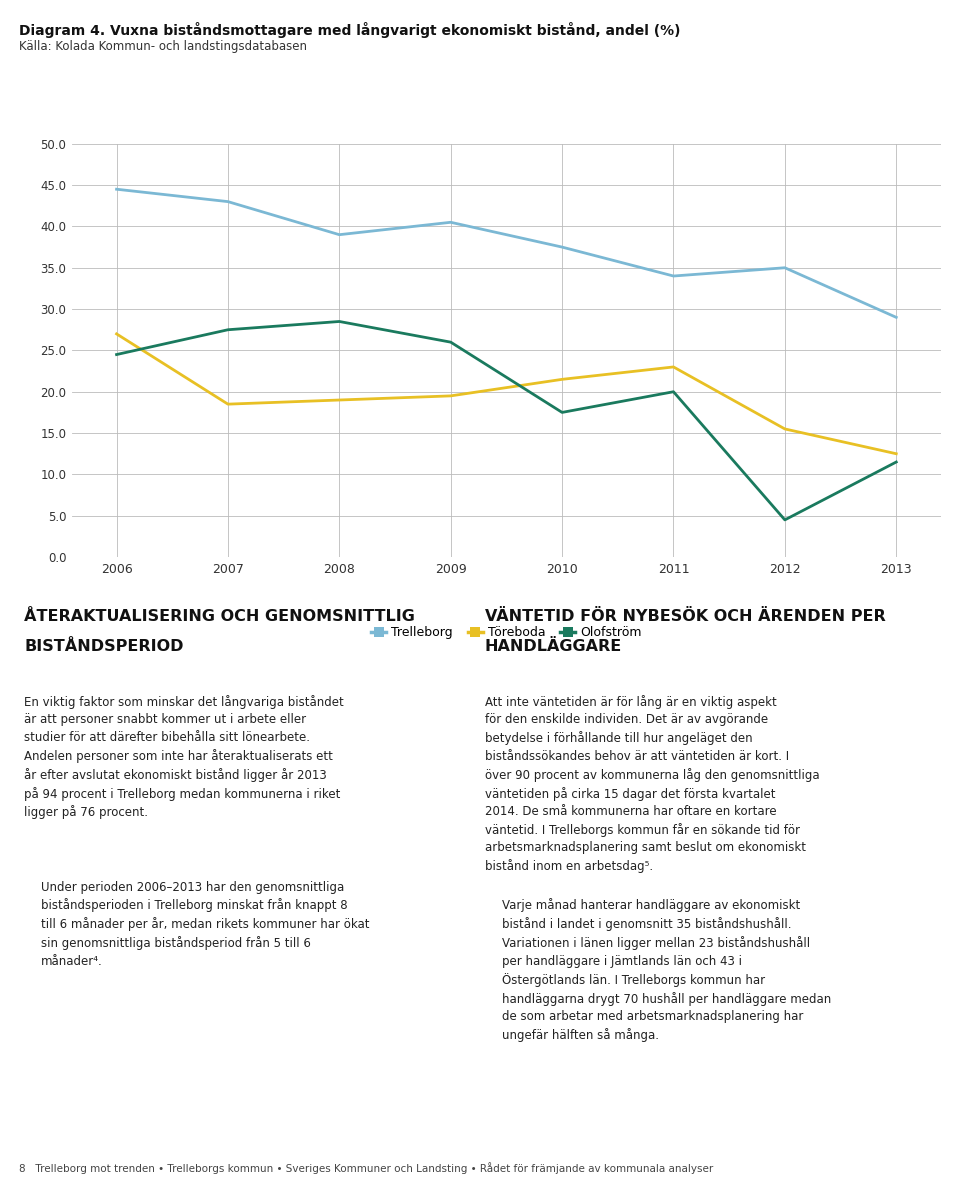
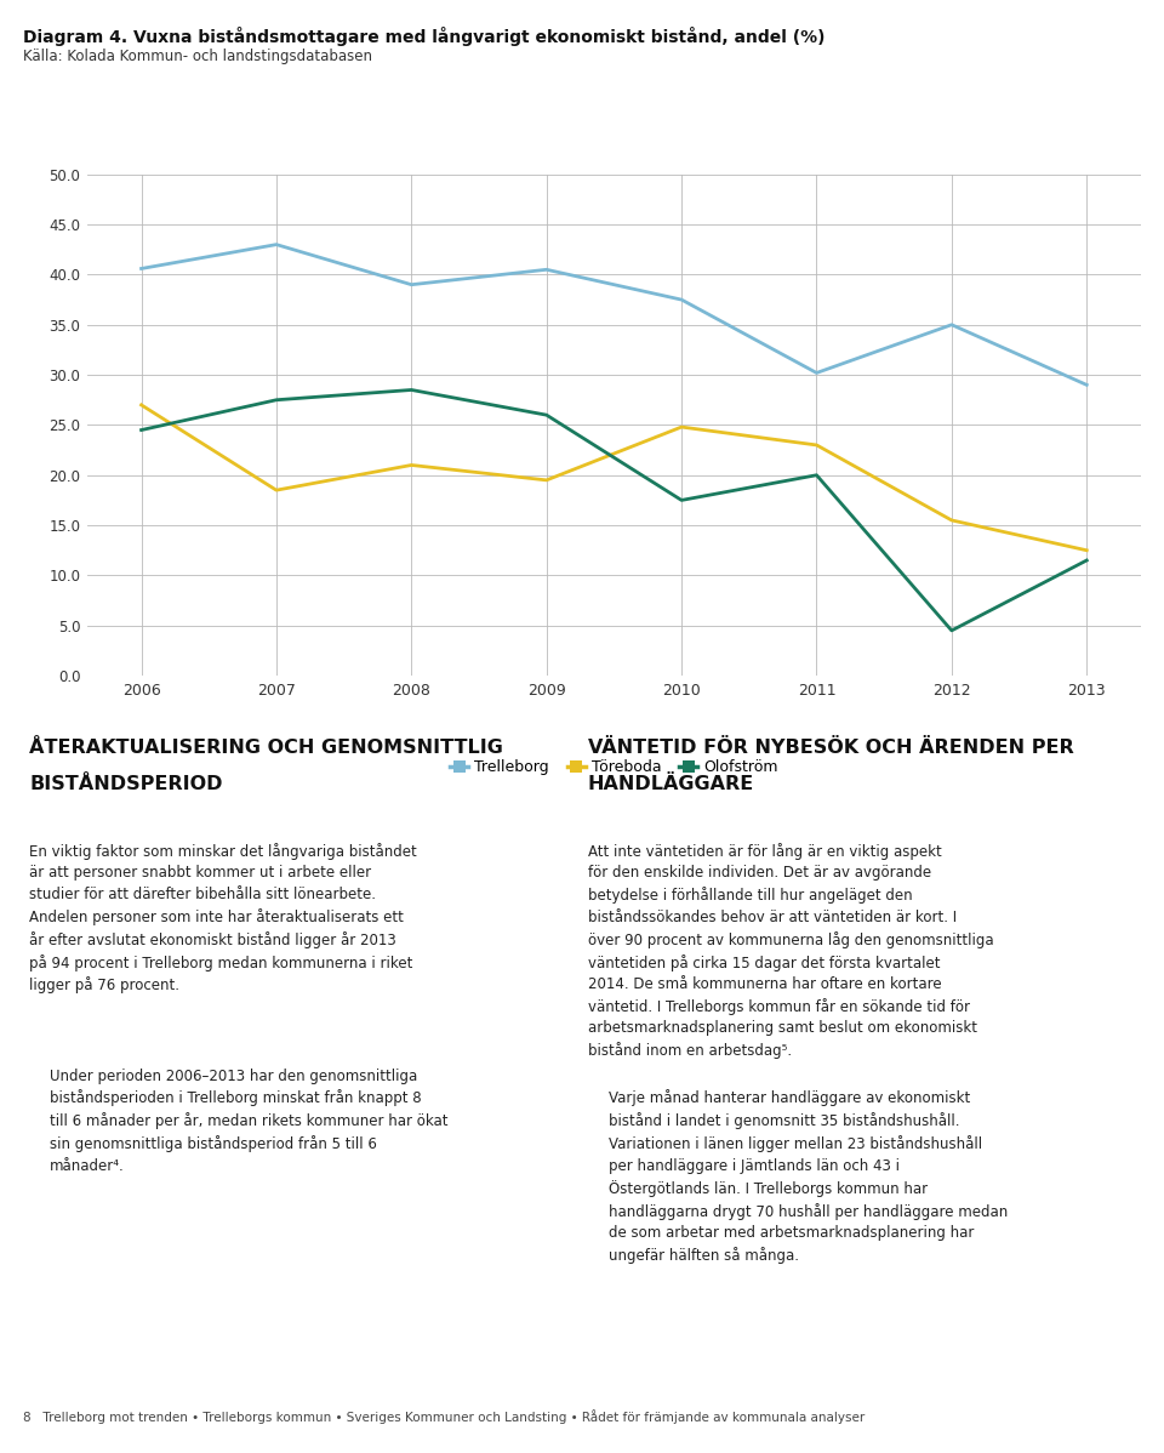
Trelleborg/2006: 44.5 -> 40.6
Töreboda/2008: 19.0 -> 21.0
Töreboda/2010: 21.5 -> 24.8
Trelleborg/2011: 34.0 -> 30.2
